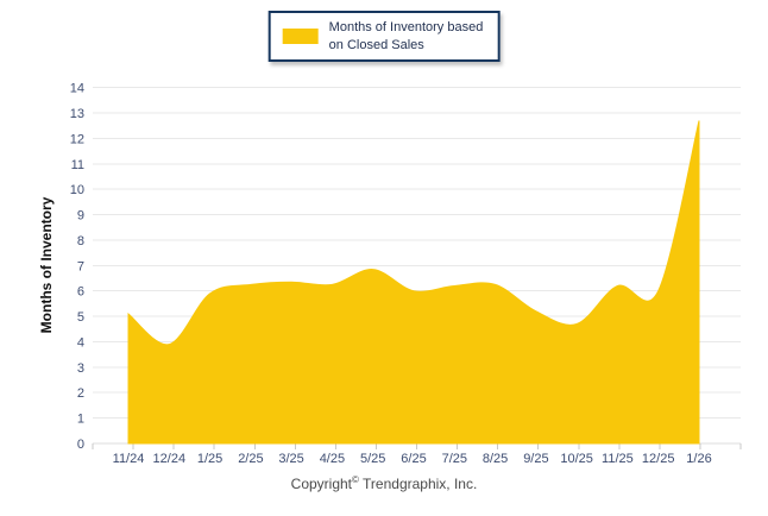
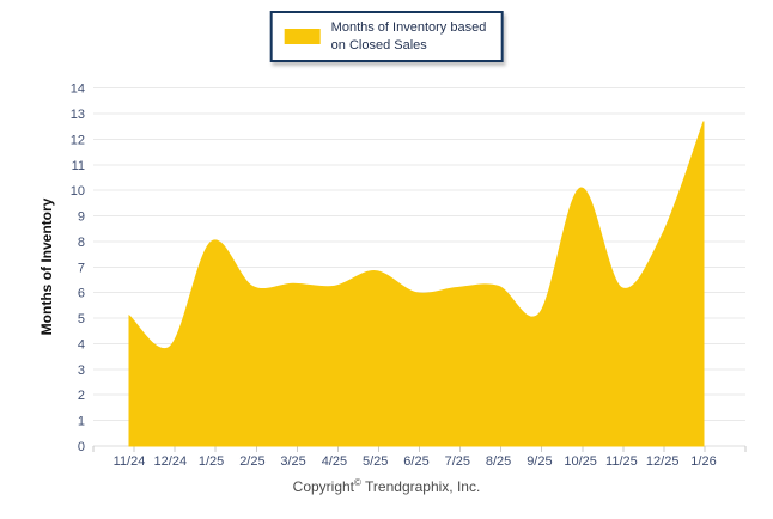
1/25: 5.9 -> 8.0
10/25: 4.7 -> 10.1
12/25: 6.0 -> 8.3
